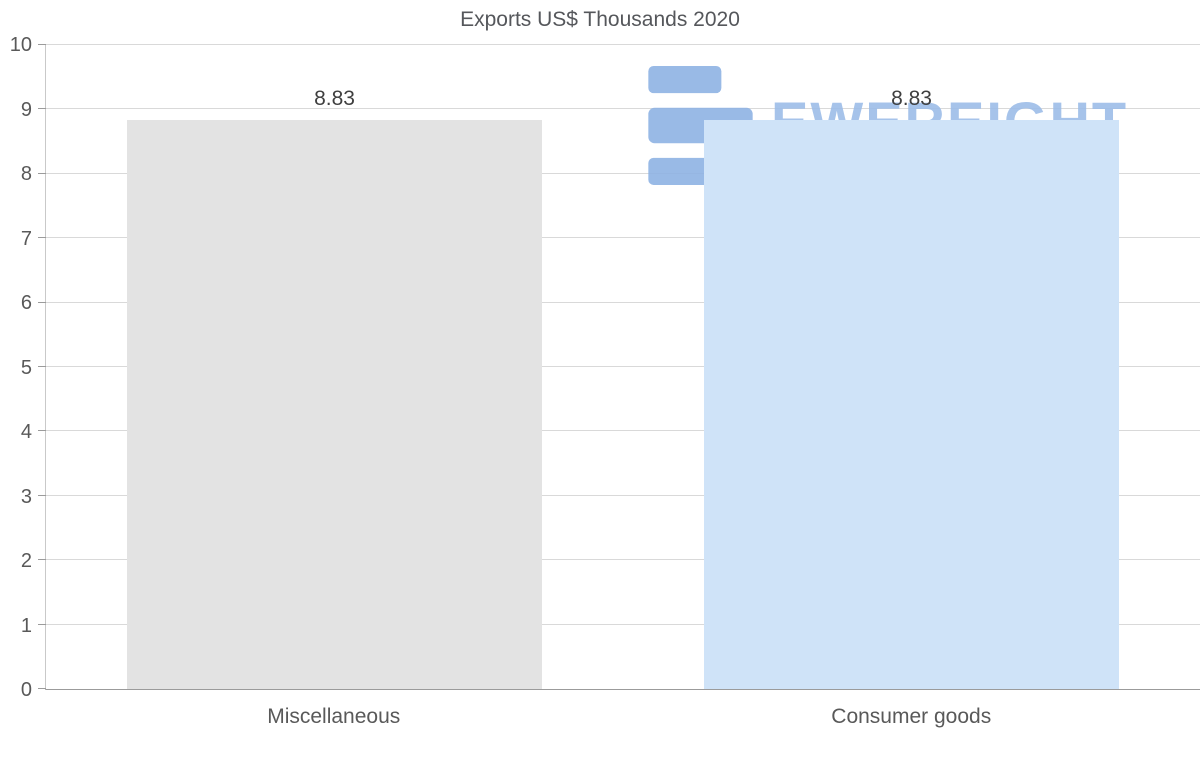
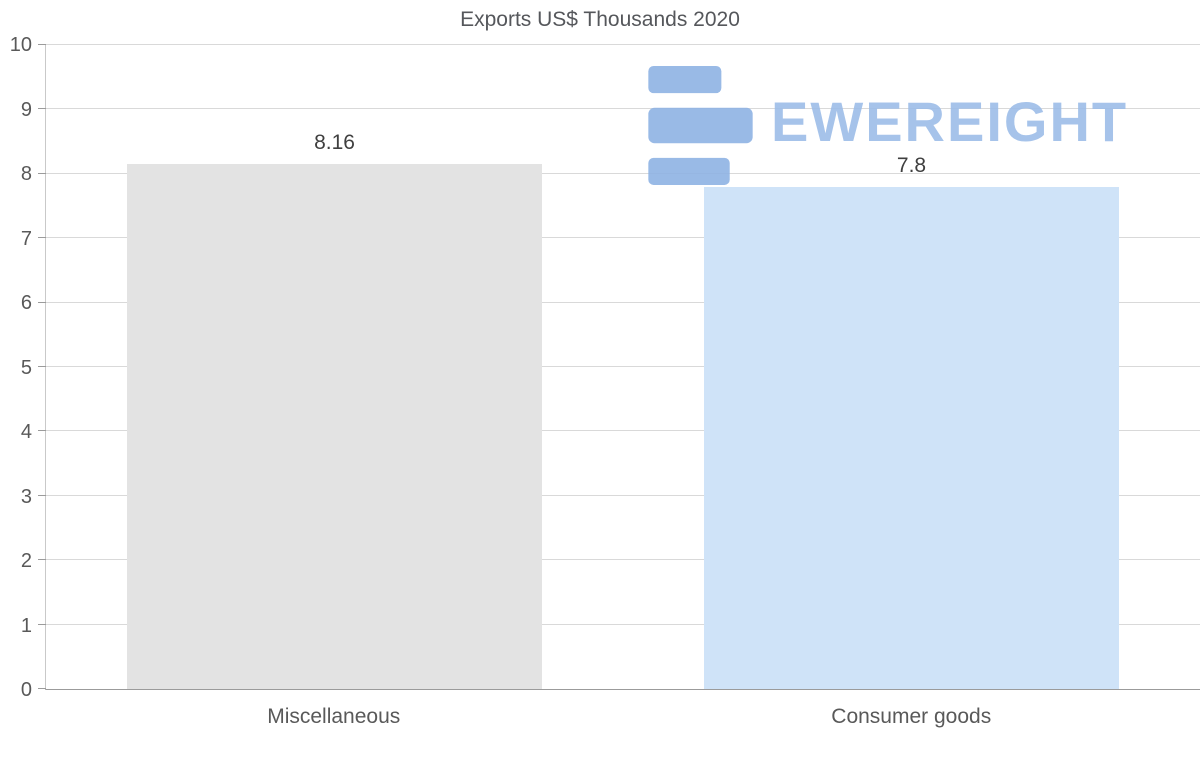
Miscellaneous: 8.83 -> 8.16
Consumer goods: 8.83 -> 7.8
